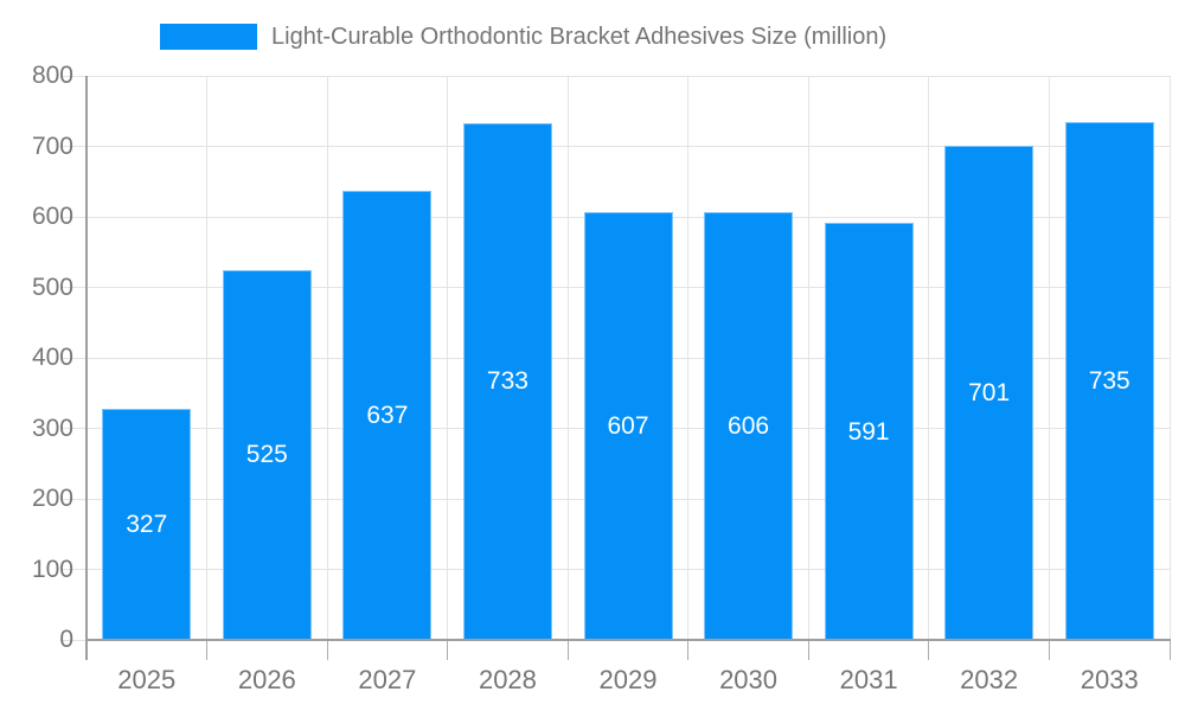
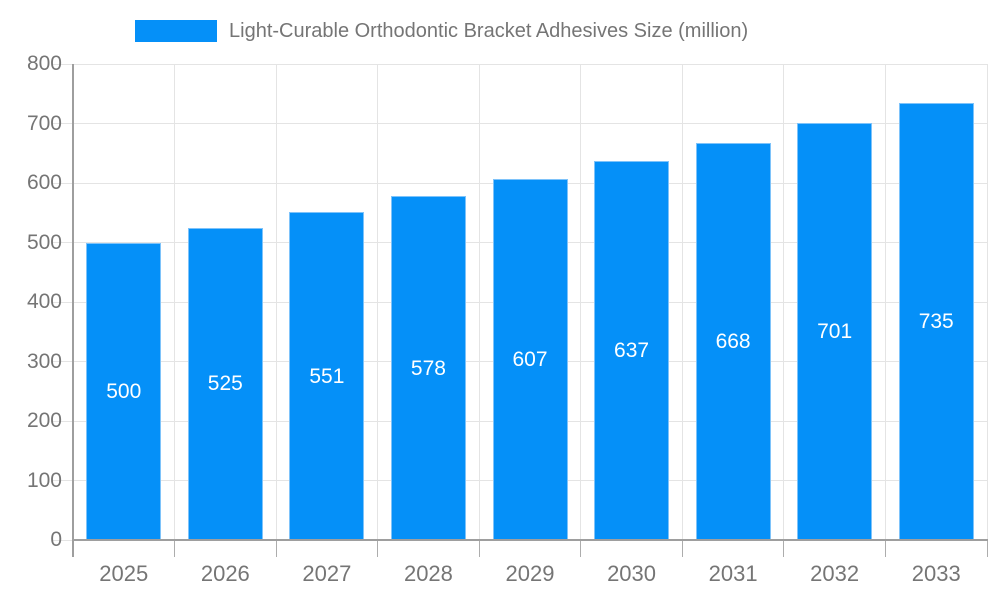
2025: 327 -> 500
2027: 637 -> 551
2028: 733 -> 578
2030: 606 -> 637
2031: 591 -> 668
